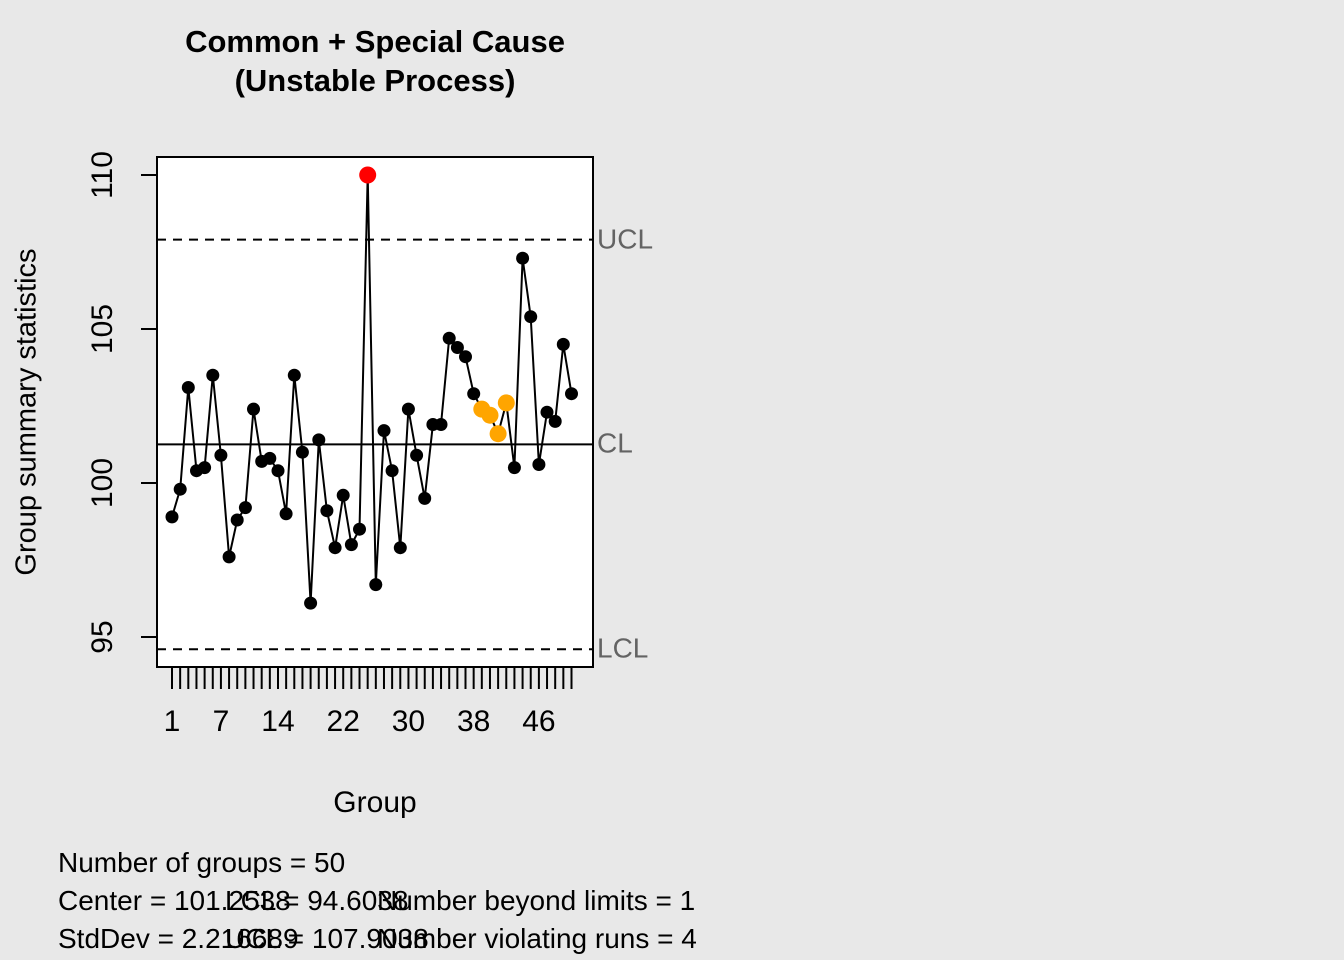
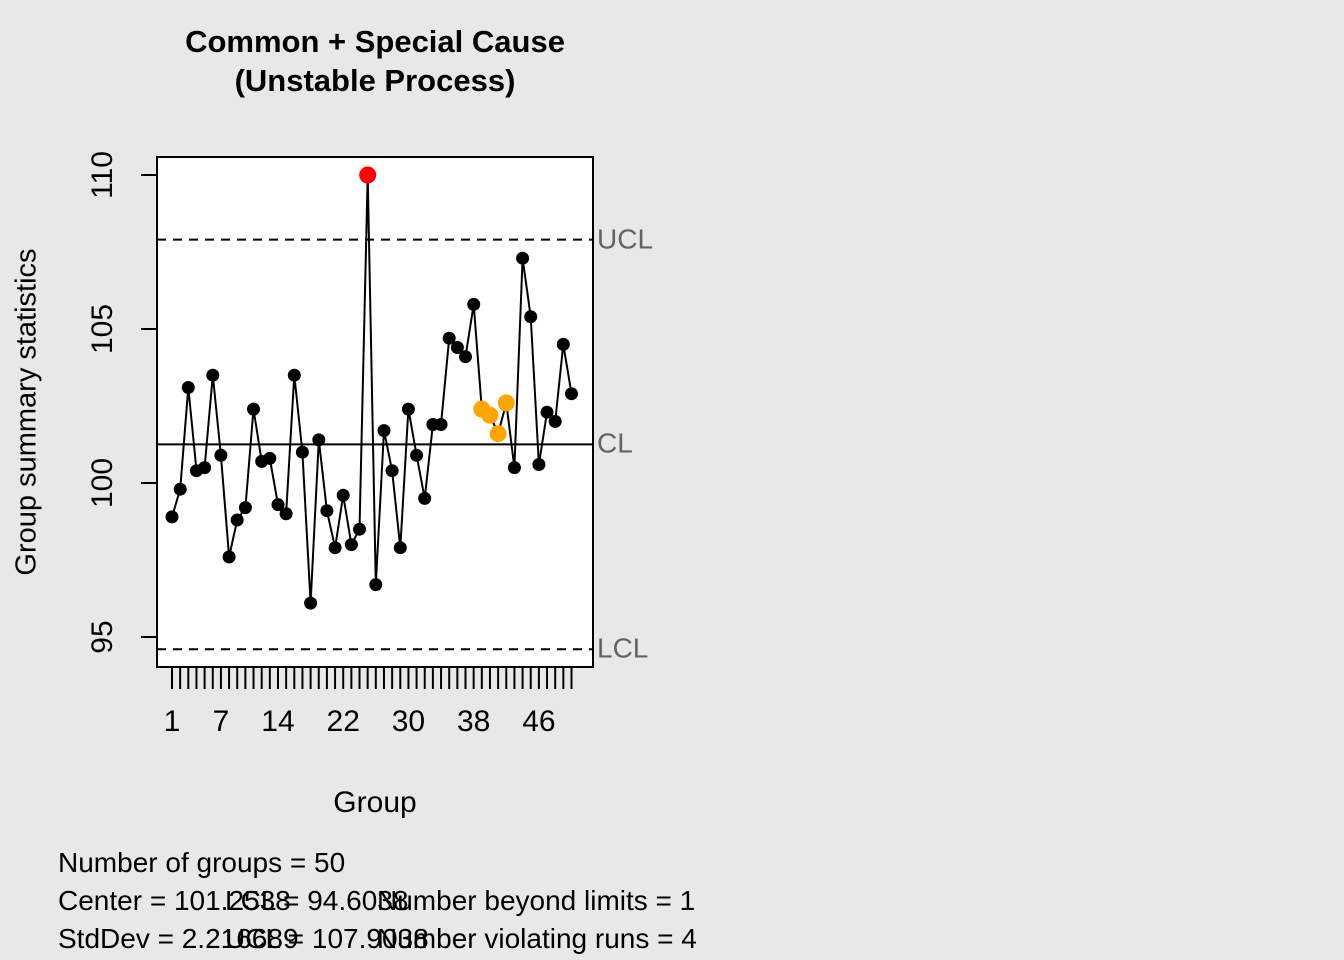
14: 100.4 -> 99.3
38: 102.9 -> 105.8
